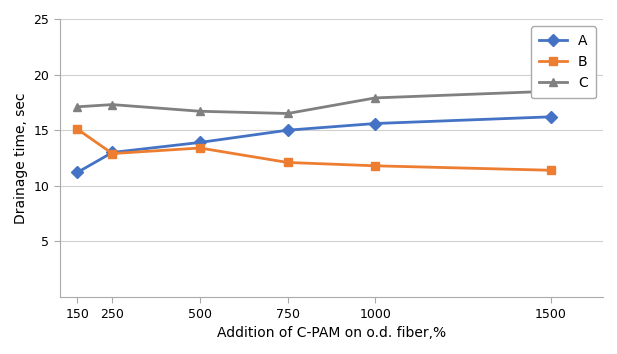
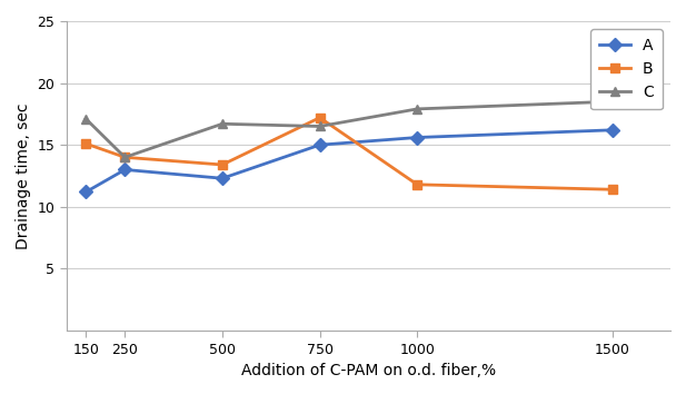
B/250: 12.9 -> 14.0
C/250: 17.3 -> 14.0
A/500: 13.9 -> 12.3
B/750: 12.1 -> 17.2
